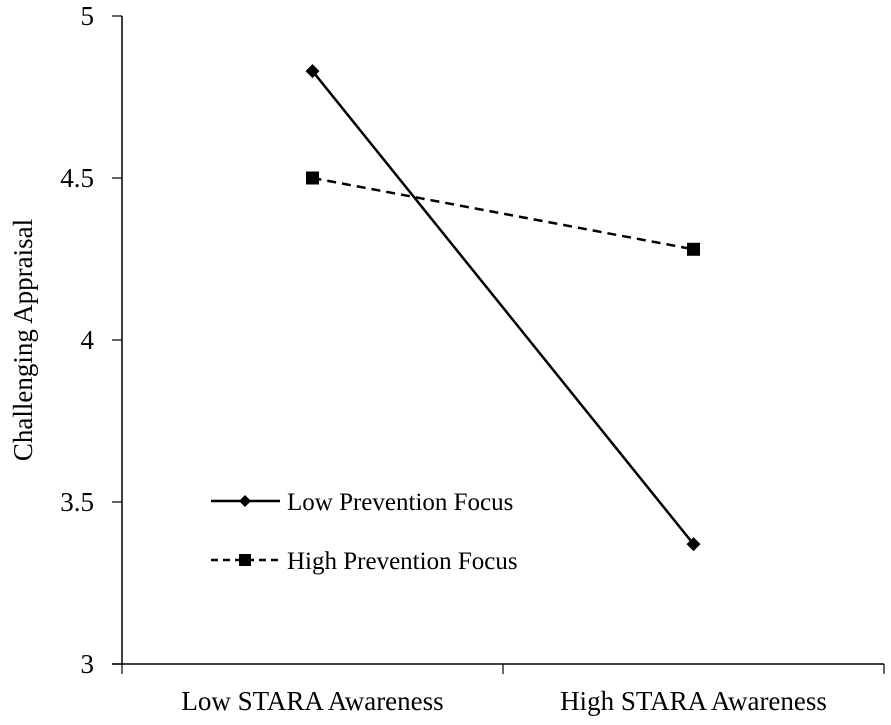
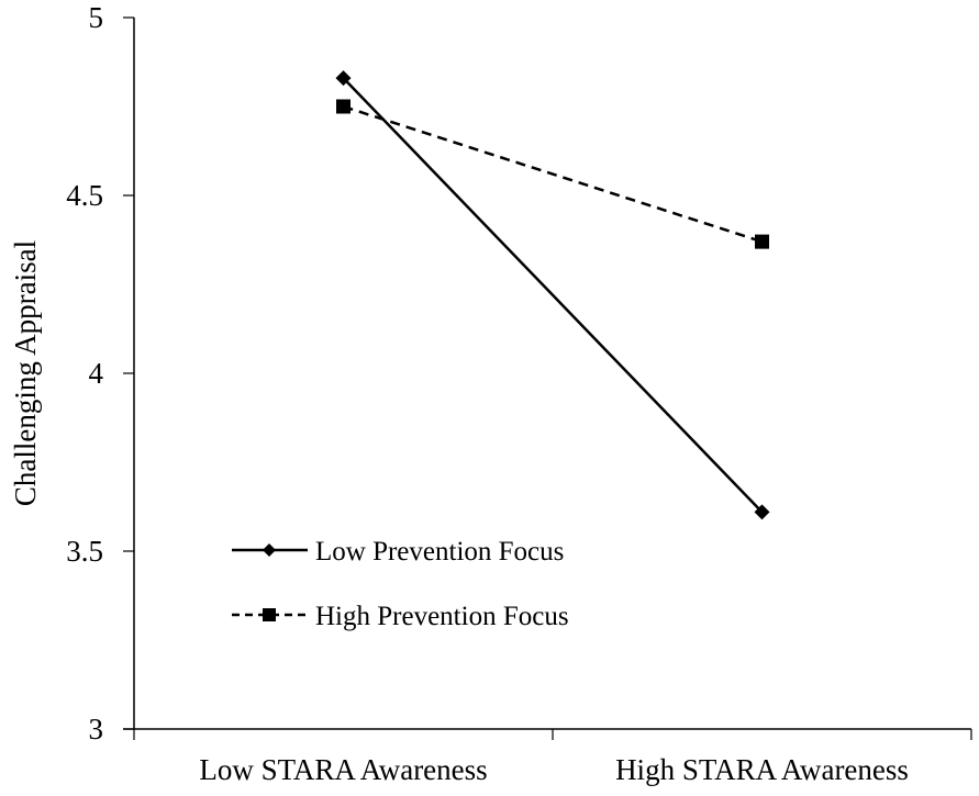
High Prevention Focus/Low STARA Awareness: 4.50 -> 4.75
Low Prevention Focus/High STARA Awareness: 3.37 -> 3.61
High Prevention Focus/High STARA Awareness: 4.28 -> 4.37
